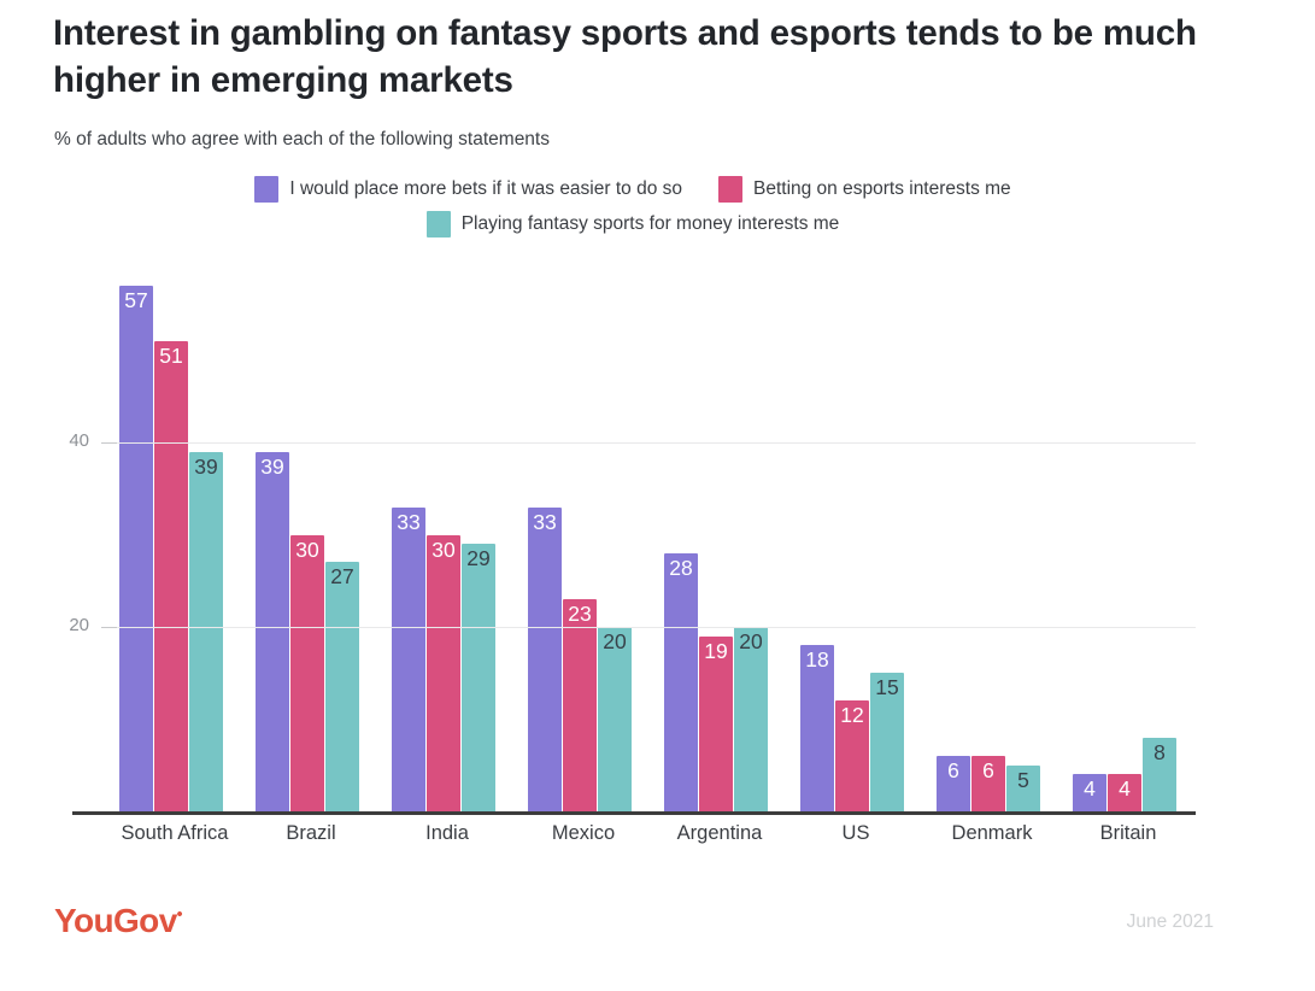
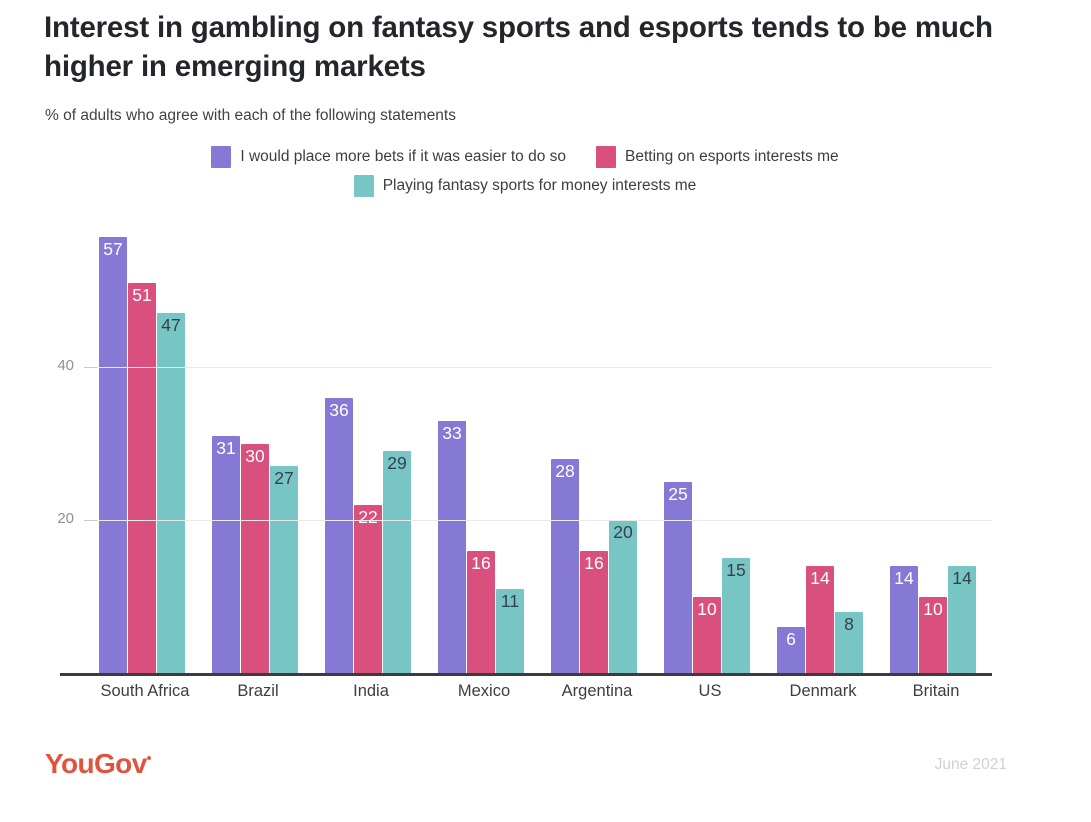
Playing fantasy sports for money interests me/South Africa: 39 -> 47
I would place more bets if it was easier to do so/Brazil: 39 -> 31
I would place more bets if it was easier to do so/India: 33 -> 36
Betting on esports interests me/India: 30 -> 22
Betting on esports interests me/Mexico: 23 -> 16
Playing fantasy sports for money interests me/Mexico: 20 -> 11
Betting on esports interests me/Argentina: 19 -> 16
I would place more bets if it was easier to do so/US: 18 -> 25
Betting on esports interests me/US: 12 -> 10
Betting on esports interests me/Denmark: 6 -> 14
Playing fantasy sports for money interests me/Denmark: 5 -> 8
I would place more bets if it was easier to do so/Britain: 4 -> 14
Betting on esports interests me/Britain: 4 -> 10
Playing fantasy sports for money interests me/Britain: 8 -> 14
